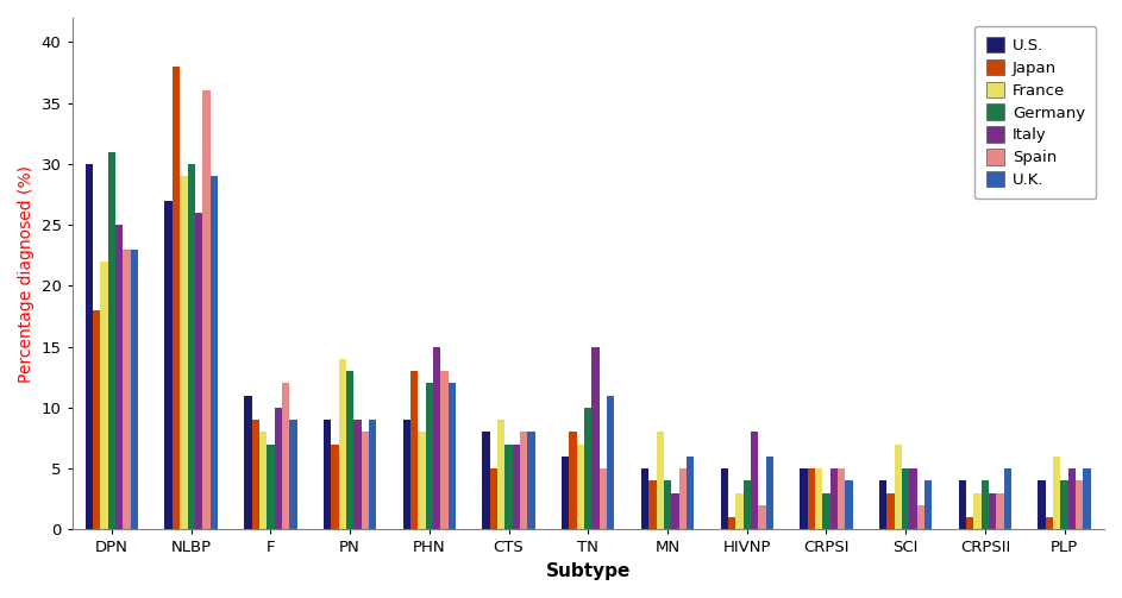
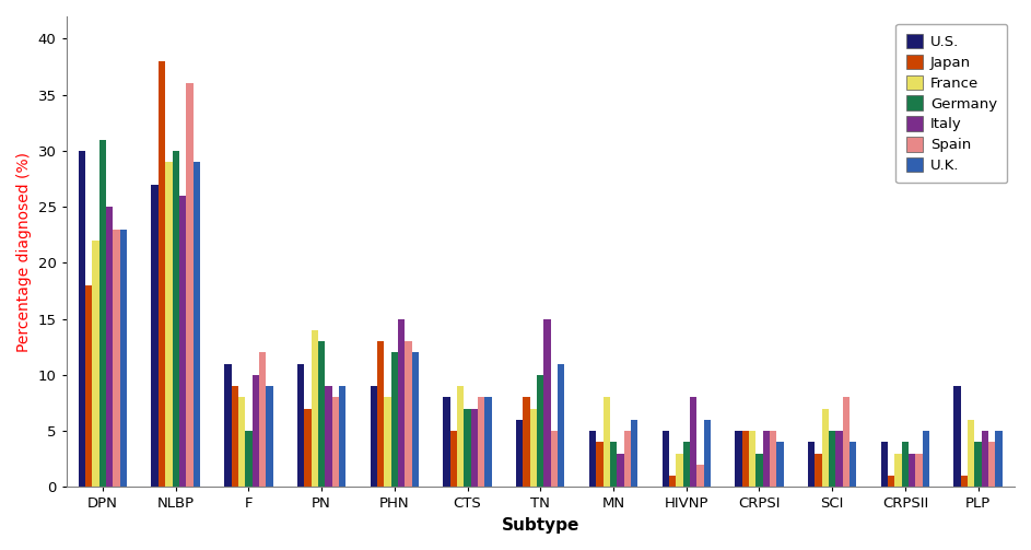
Germany/F: 7 -> 5
U.S./PN: 9 -> 11
Spain/SCI: 2 -> 8
U.S./PLP: 4 -> 9
